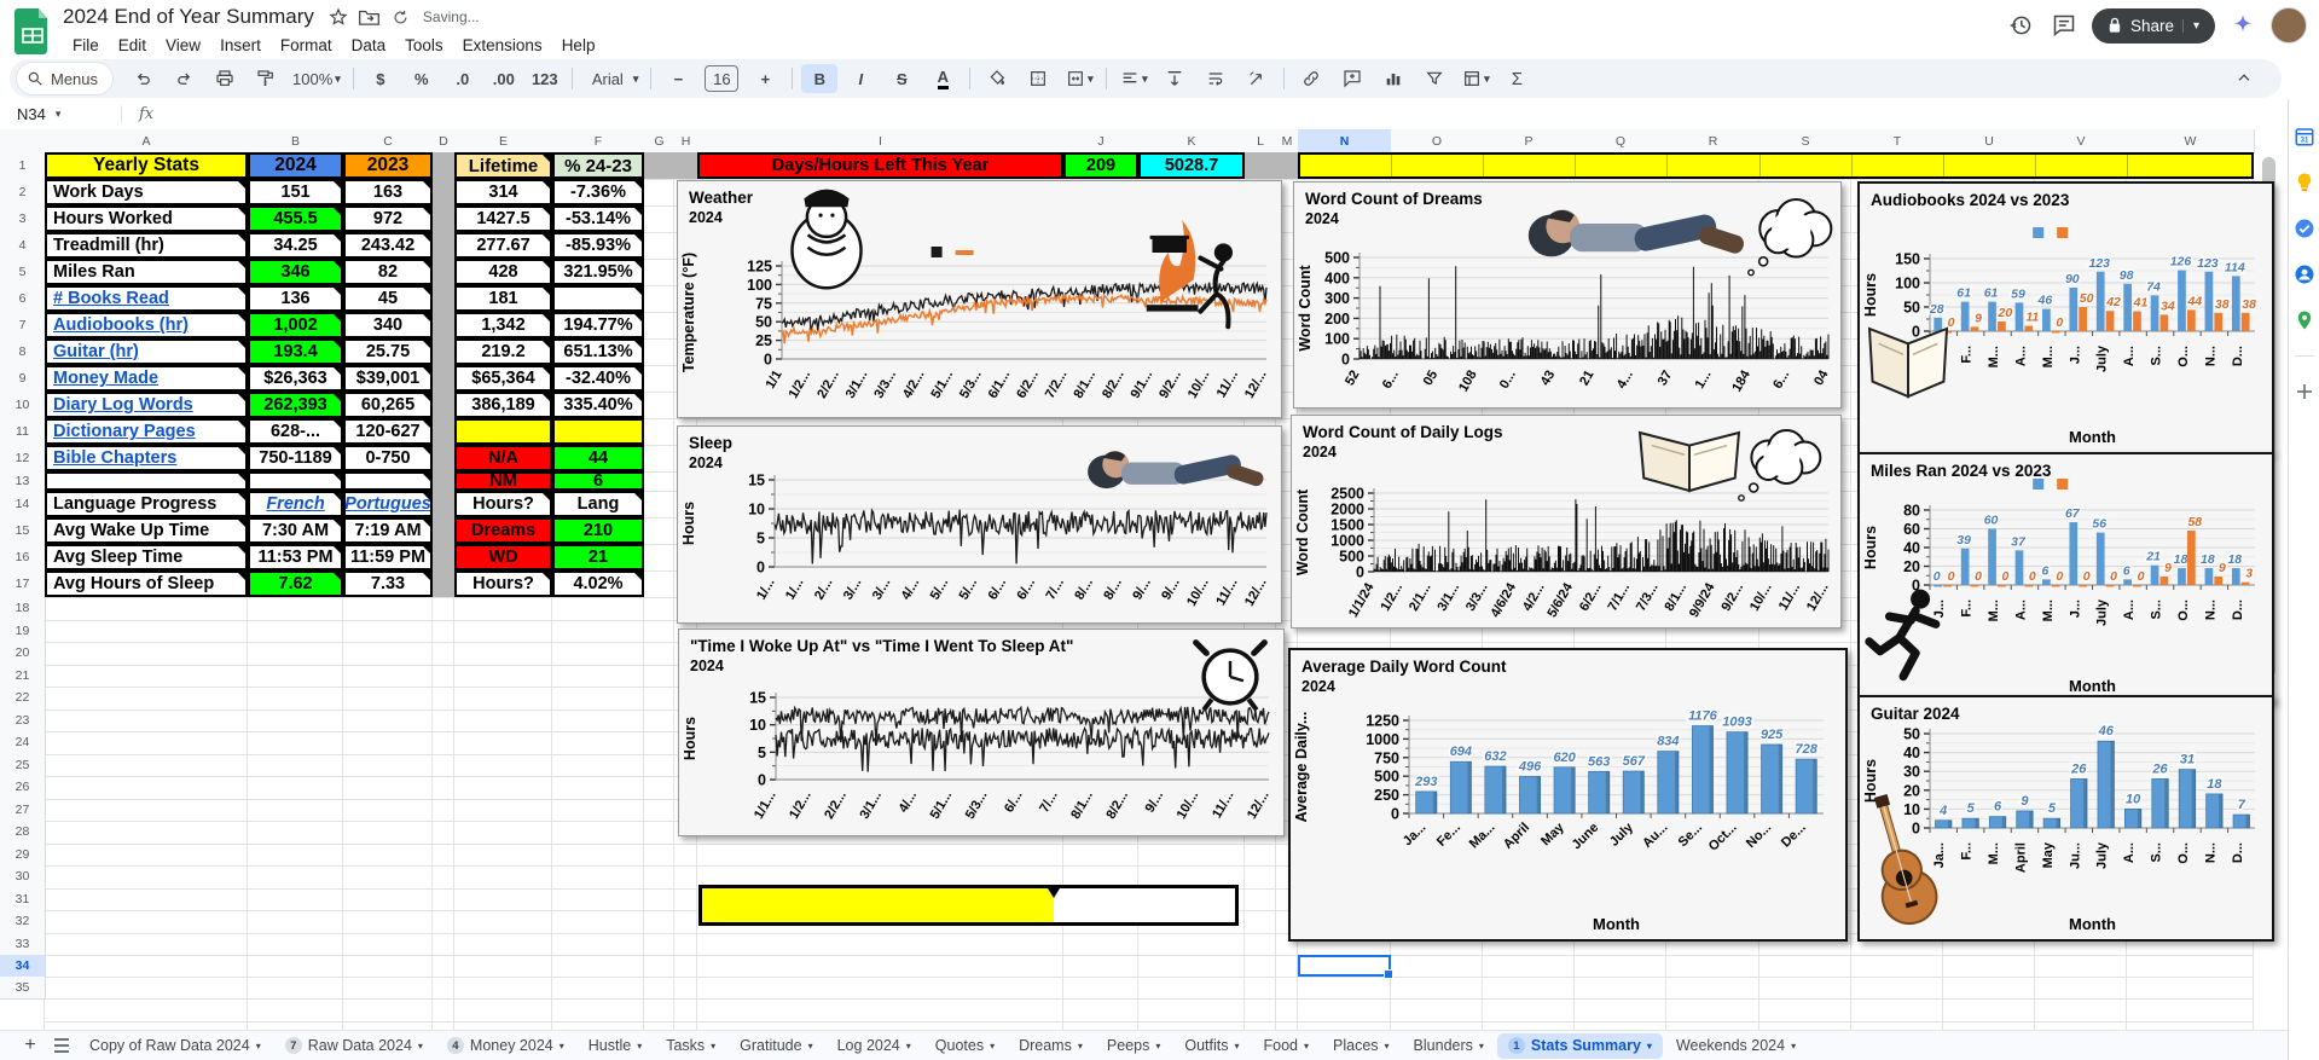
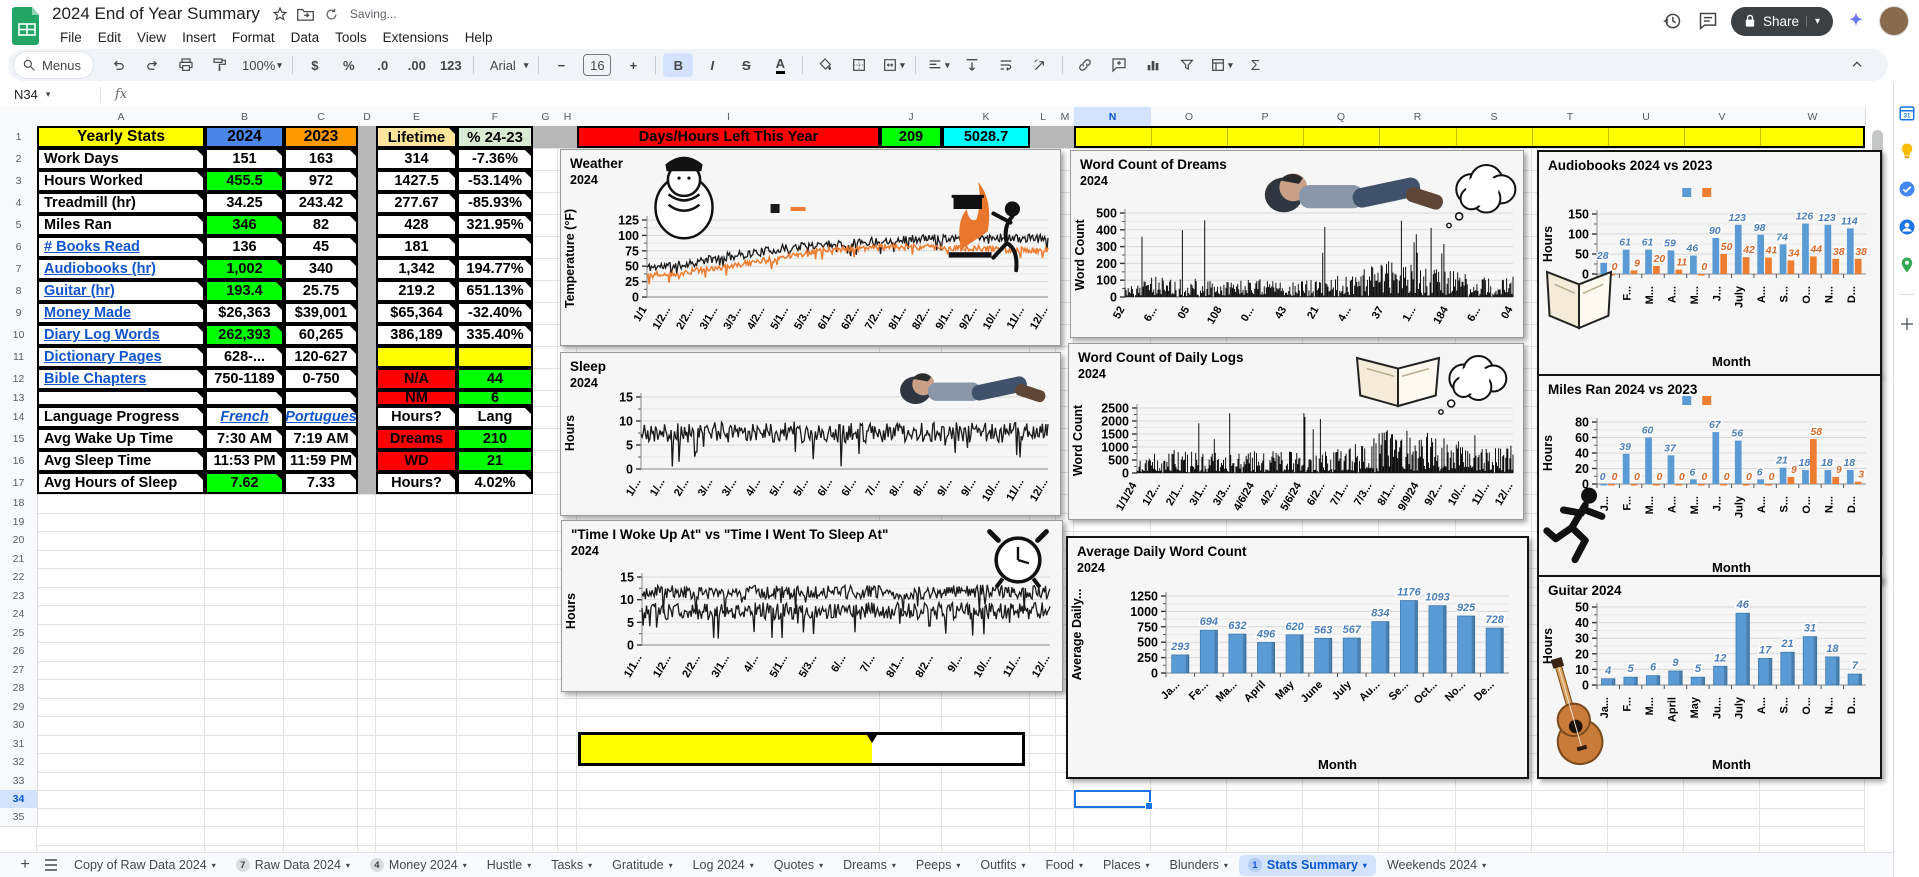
Guitar 2024/Ju...: 26 -> 12
Guitar 2024/A...: 10 -> 17
Guitar 2024/S...: 26 -> 21
